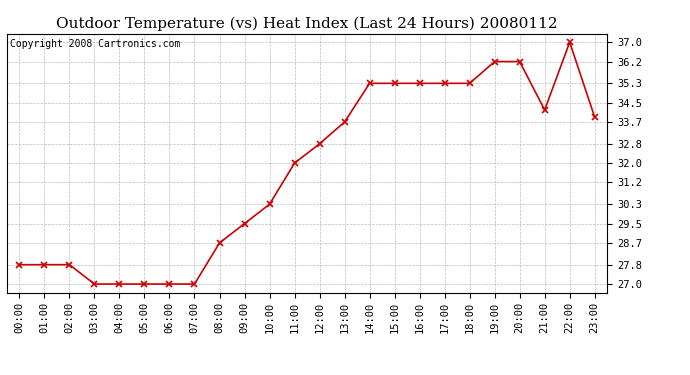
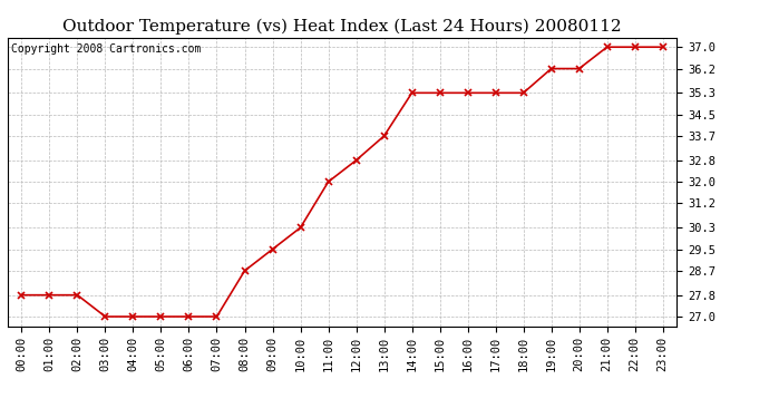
21:00: 34.2 -> 37.0
23:00: 33.9 -> 37.0
